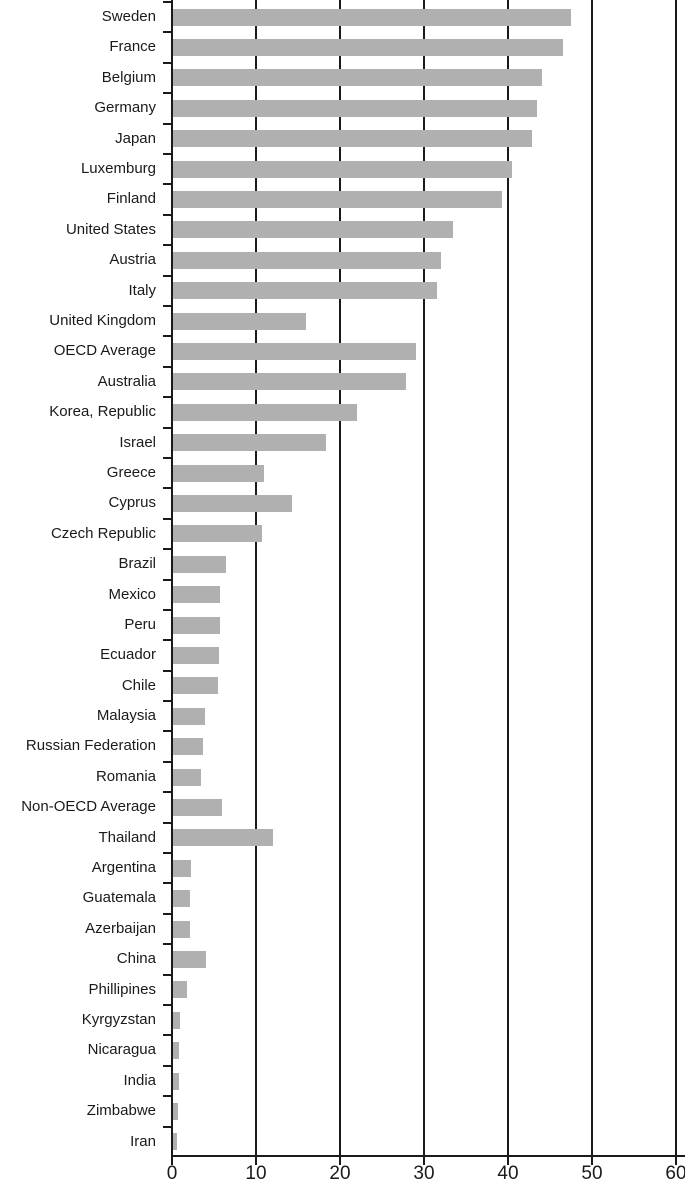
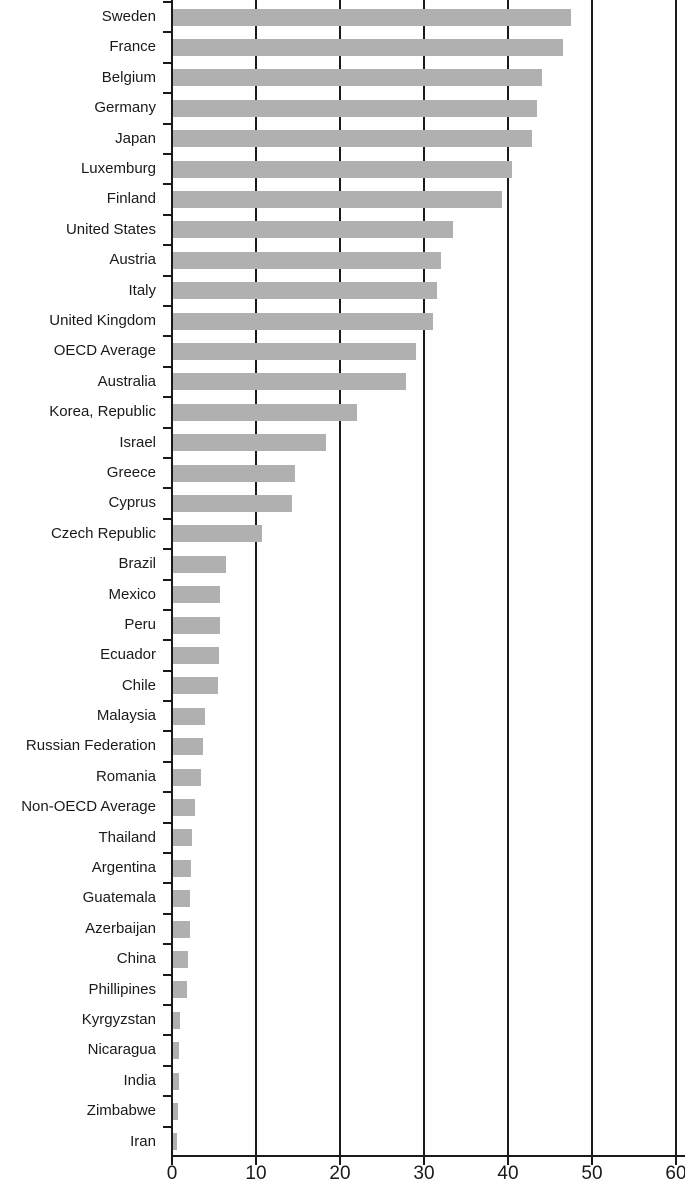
United Kingdom: 16 -> 31
Greece: 11 -> 15
Non-OECD Average: 6 -> 3
Thailand: 12 -> 2
China: 4 -> 2
